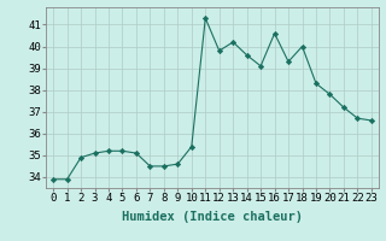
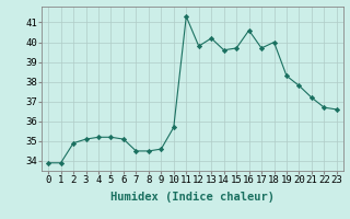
10: 35.4 -> 35.7
15: 39.1 -> 39.7
17: 39.3 -> 39.7
